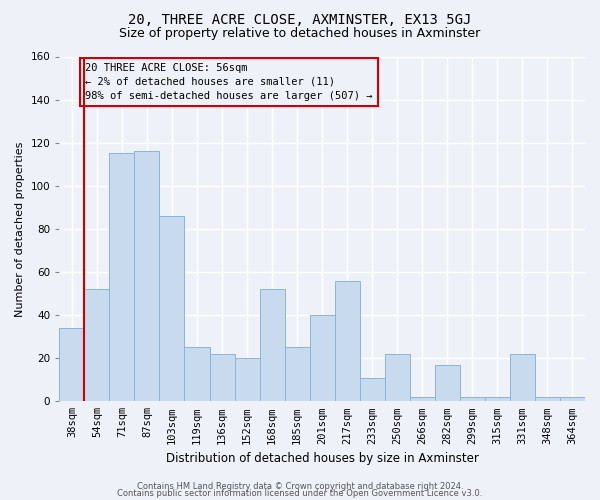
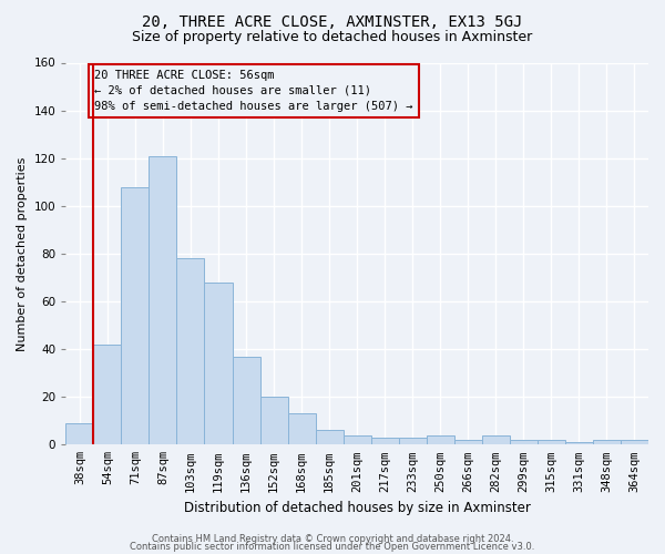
38sqm: 34 -> 9
54sqm: 52 -> 42
71sqm: 115 -> 108
87sqm: 116 -> 121
103sqm: 86 -> 78
119sqm: 25 -> 68
136sqm: 22 -> 37
168sqm: 52 -> 13
185sqm: 25 -> 6
201sqm: 40 -> 4
217sqm: 56 -> 3
233sqm: 11 -> 3
250sqm: 22 -> 4
282sqm: 17 -> 4
331sqm: 22 -> 1
